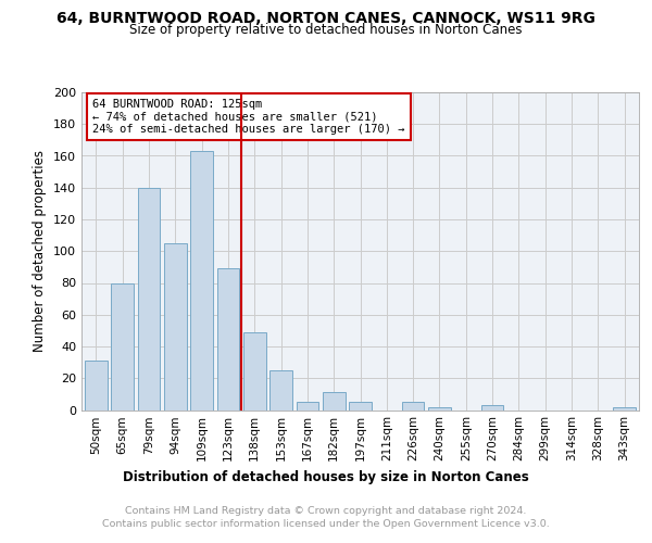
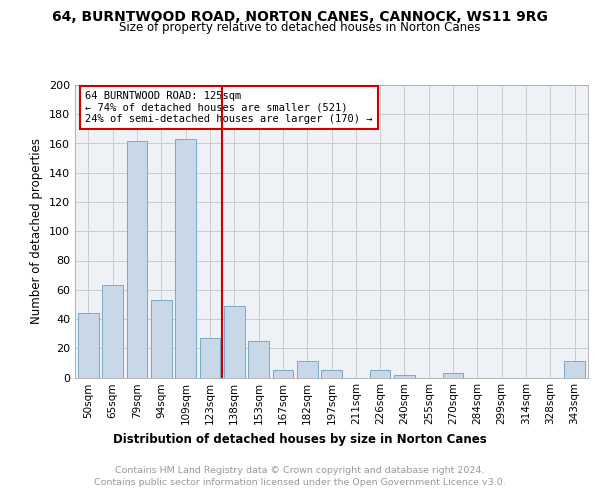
50sqm: 31 -> 44
65sqm: 80 -> 63
79sqm: 140 -> 162
94sqm: 105 -> 53
123sqm: 89 -> 27
343sqm: 2 -> 11
